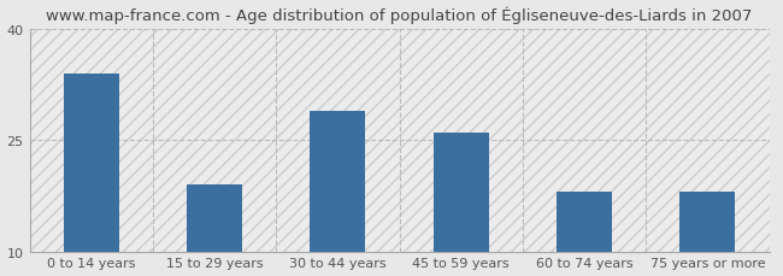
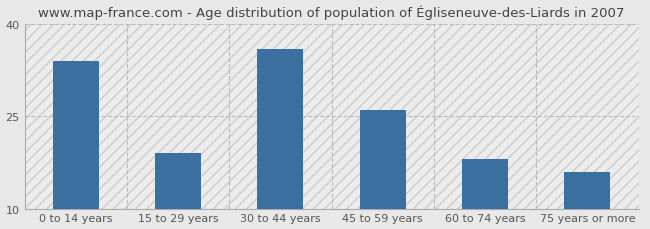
30 to 44 years: 29 -> 36
75 years or more: 18 -> 16
